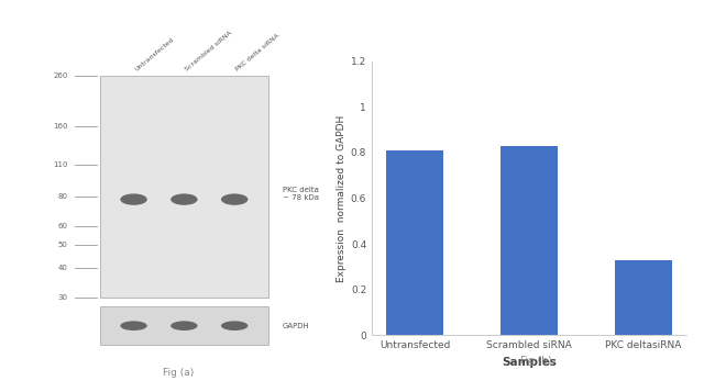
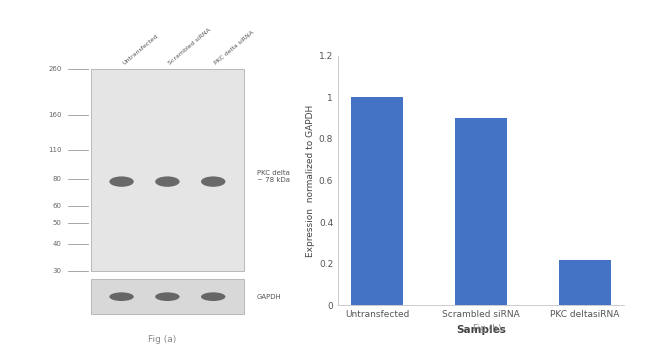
Untransfected: 0.81 -> 1.00
Scrambled siRNA: 0.83 -> 0.90
PKC deltasiRNA: 0.33 -> 0.22
